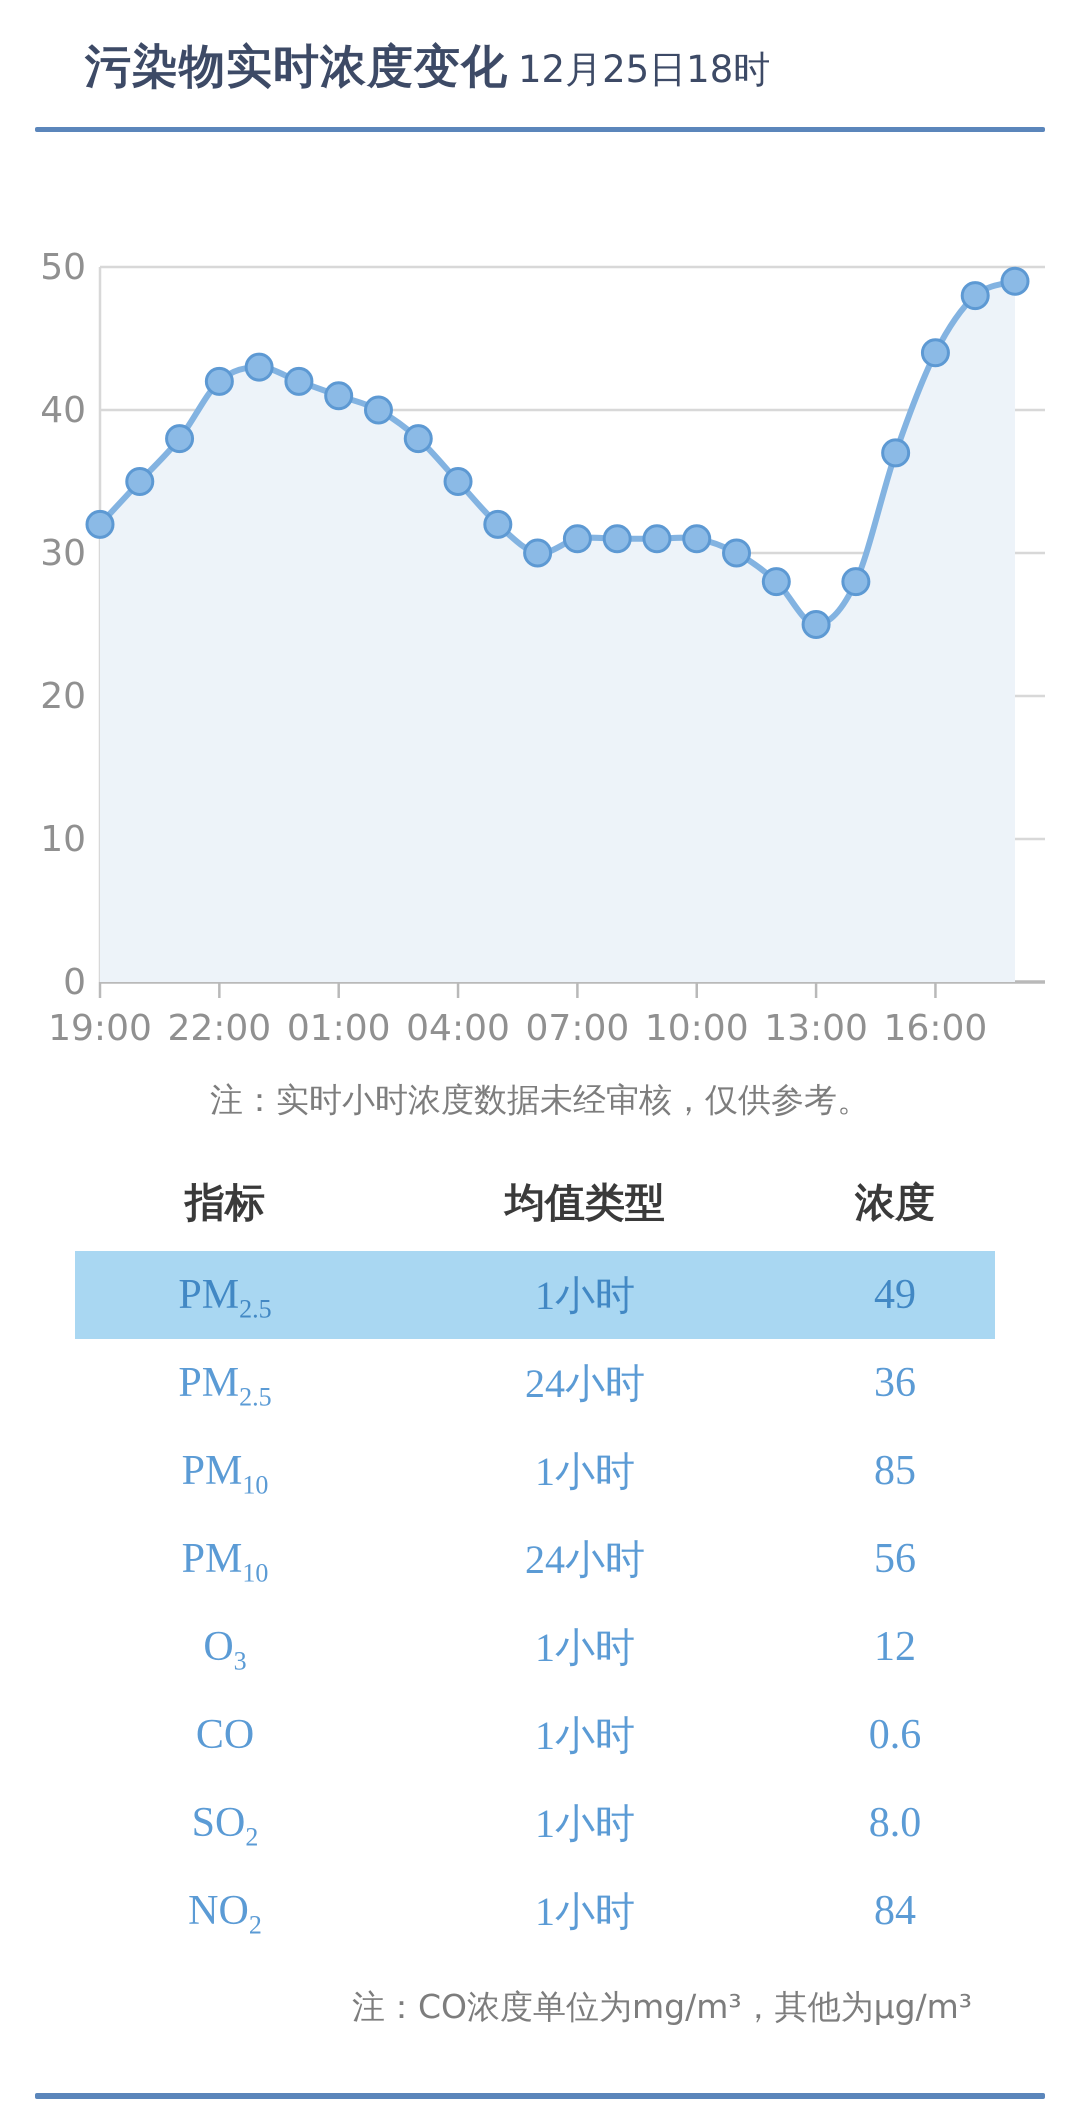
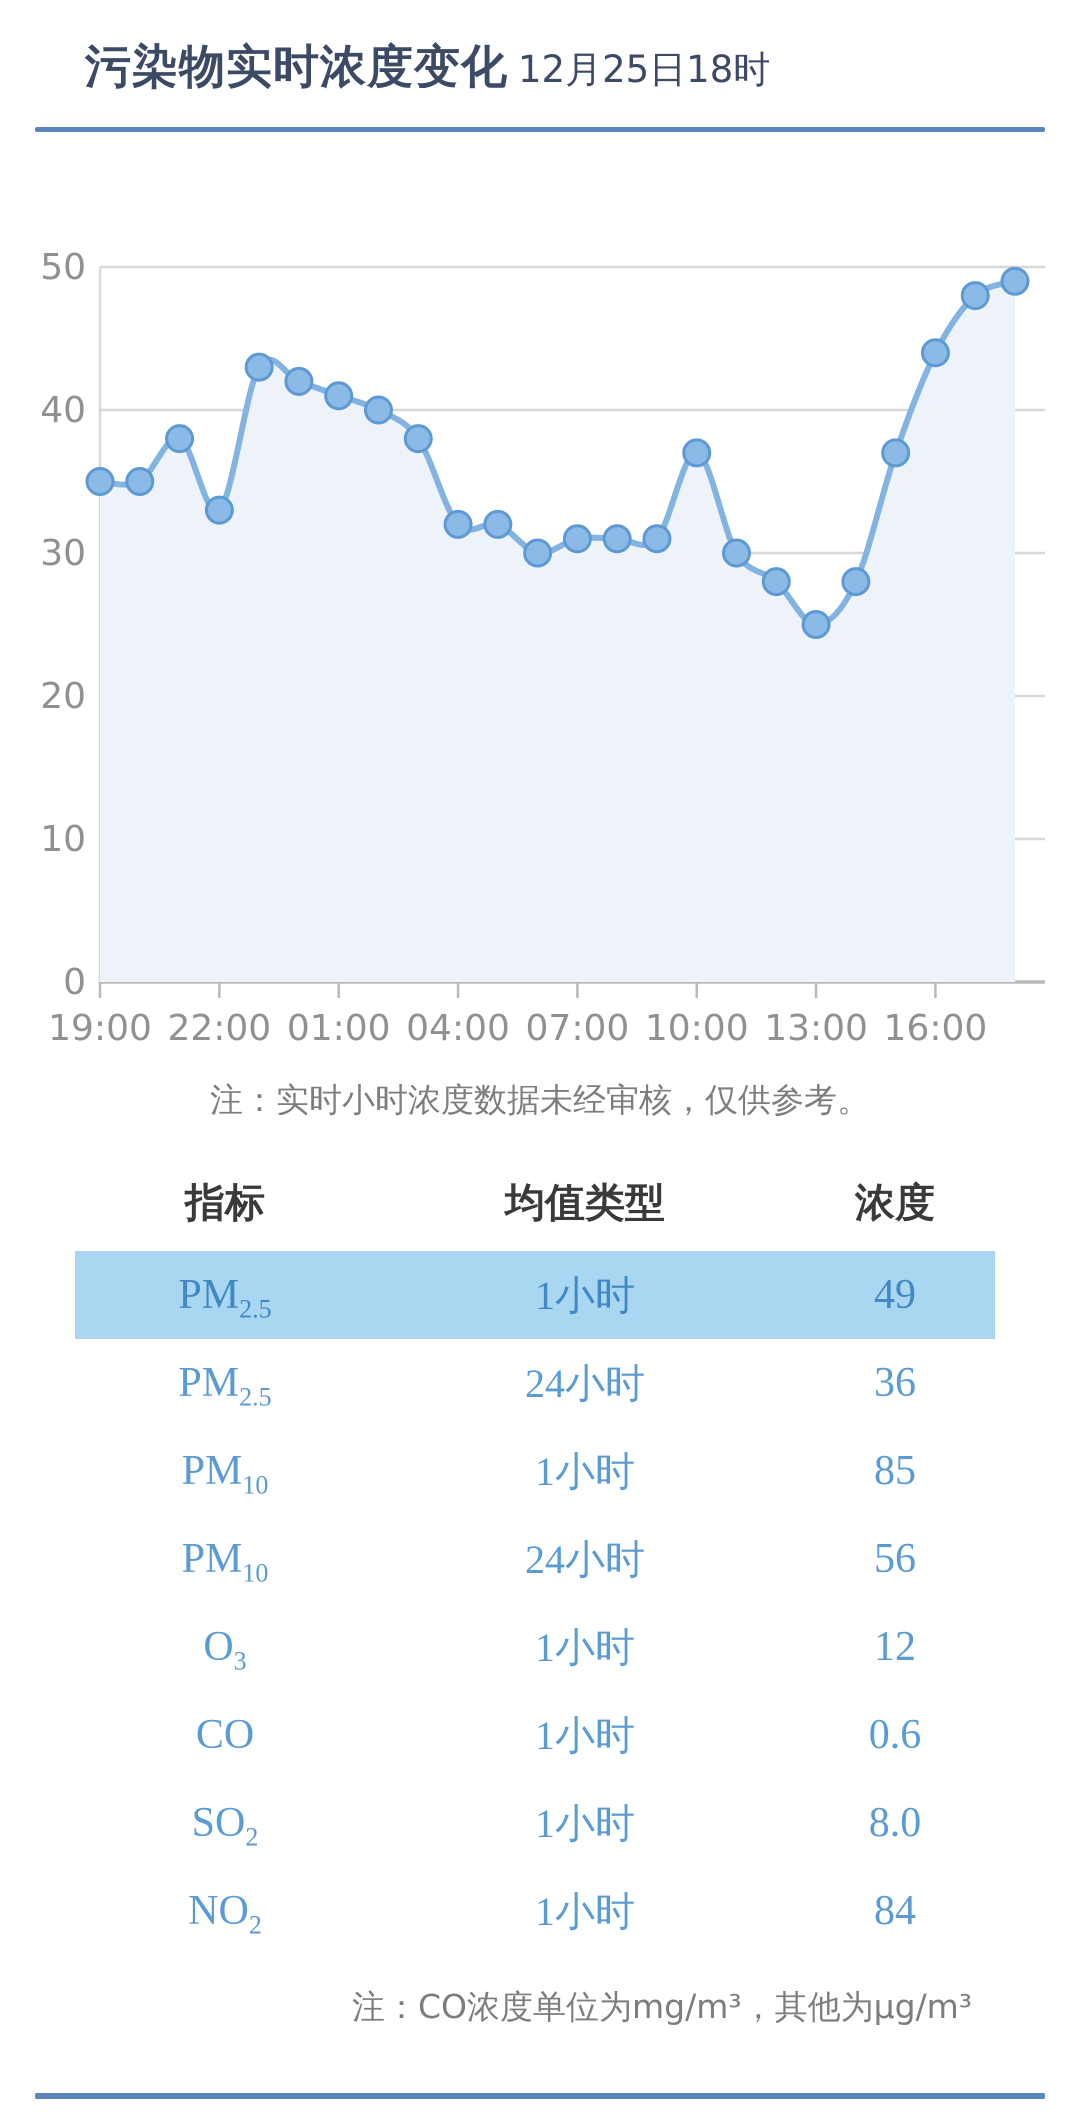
19:00: 32 -> 35
22:00: 42 -> 33
04:00: 35 -> 32
10:00: 31 -> 37
